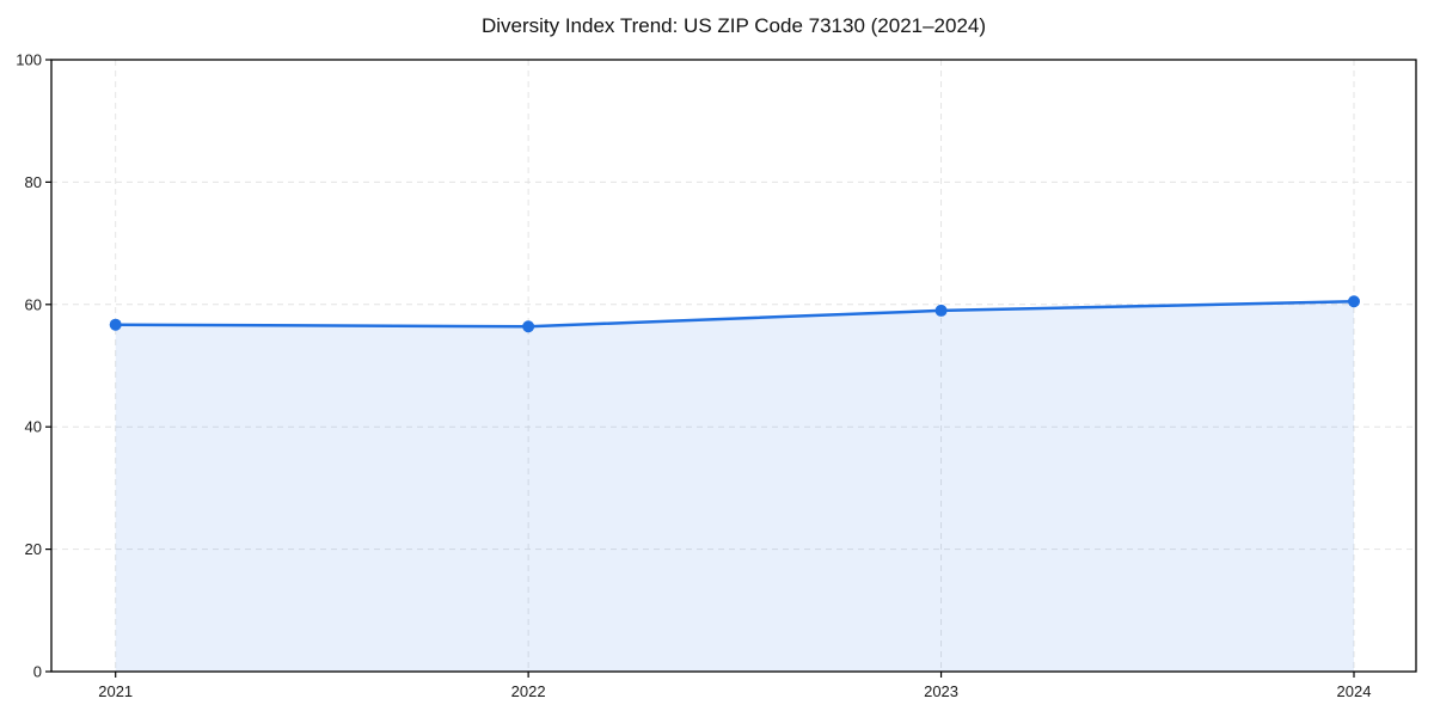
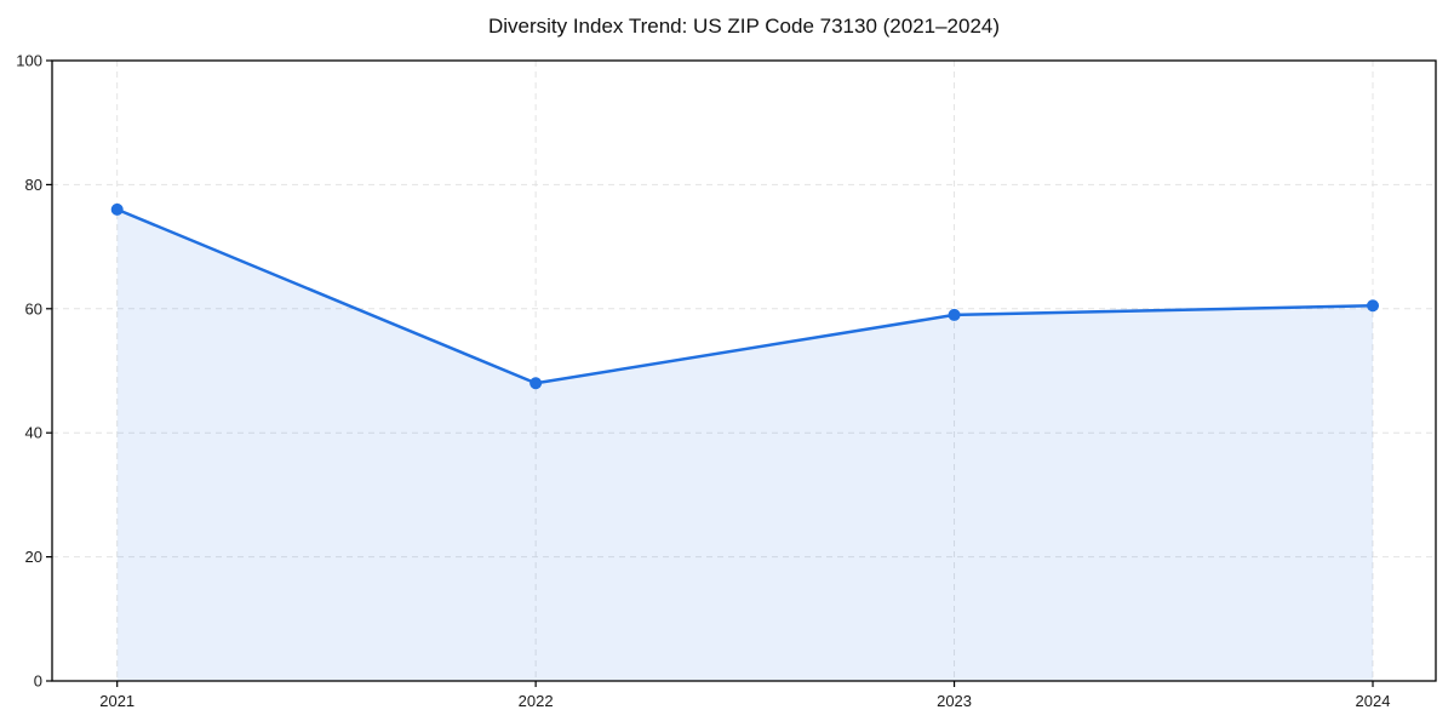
2021: 57 -> 76
2022: 56 -> 48
